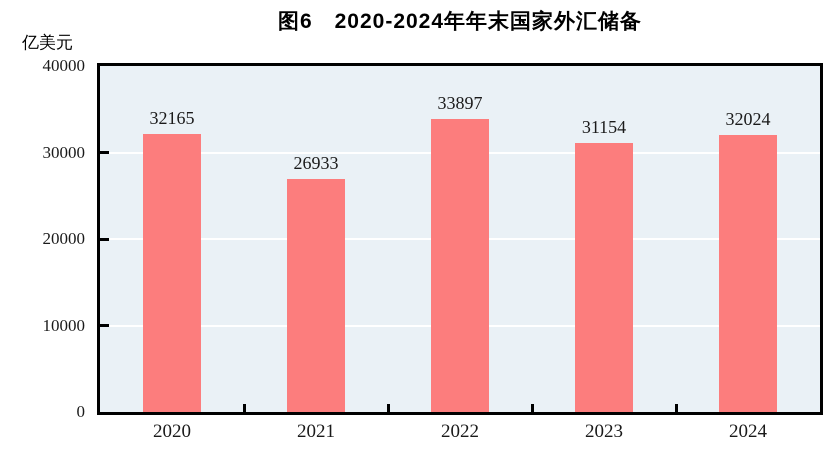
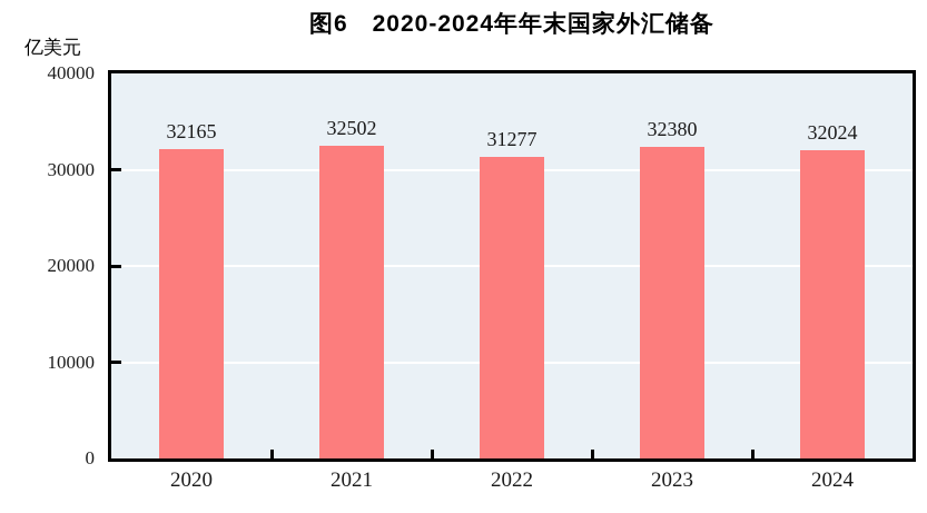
2021: 26933 -> 32502
2022: 33897 -> 31277
2023: 31154 -> 32380
